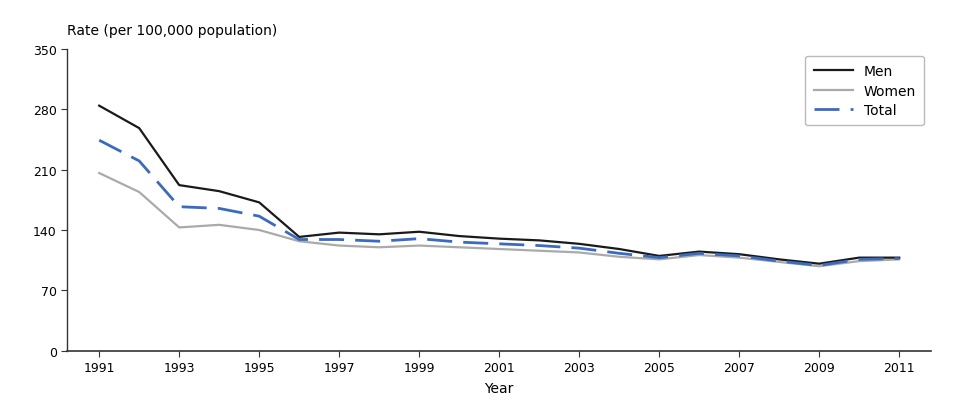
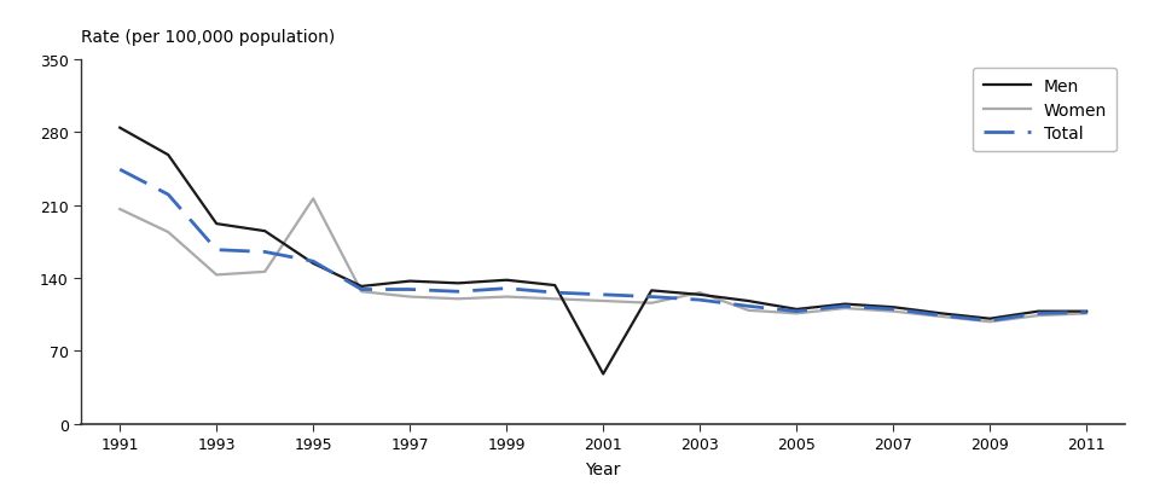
Men/1995: 172 -> 154
Women/1995: 140 -> 216
Men/2001: 130 -> 48
Women/2003: 114 -> 126
